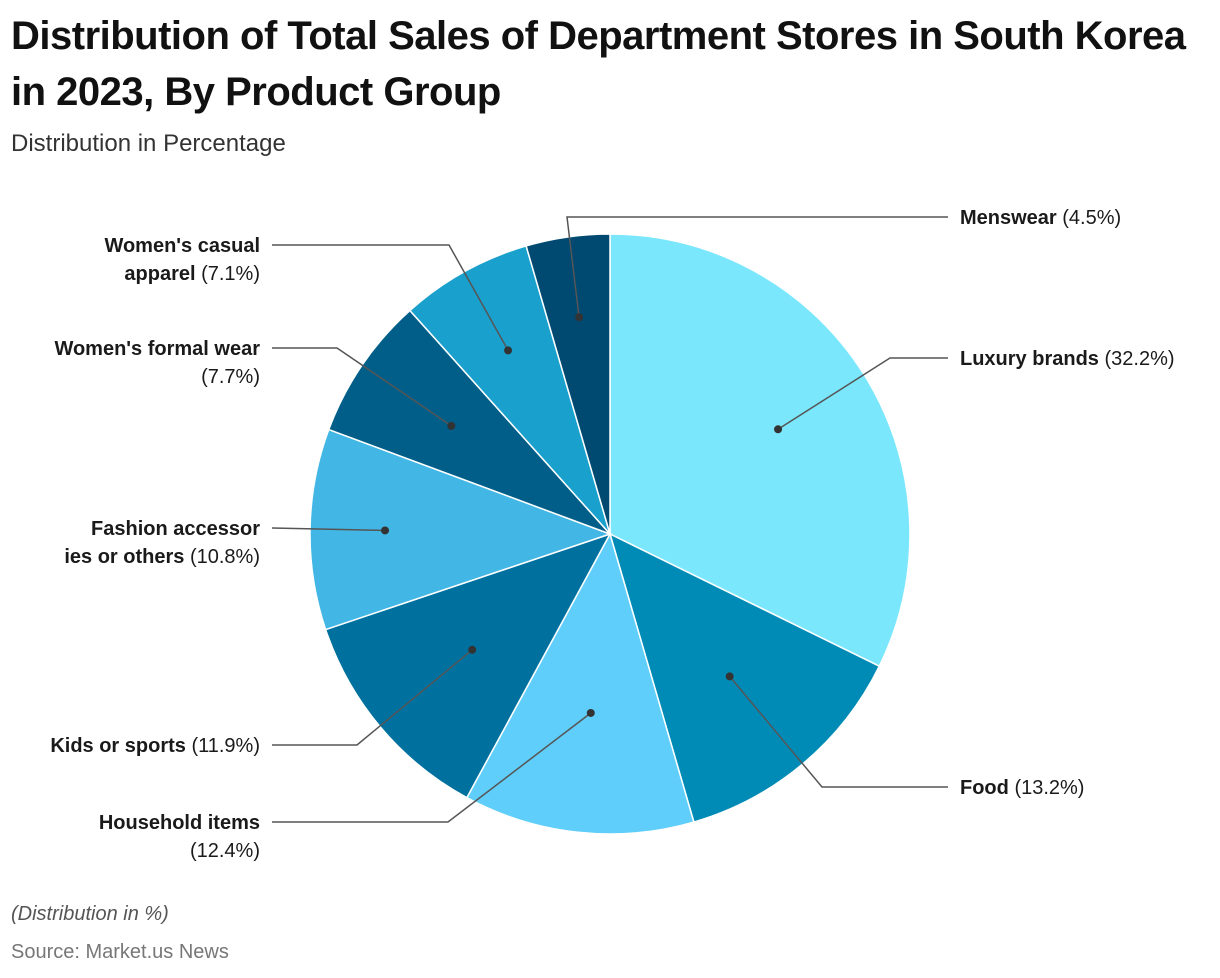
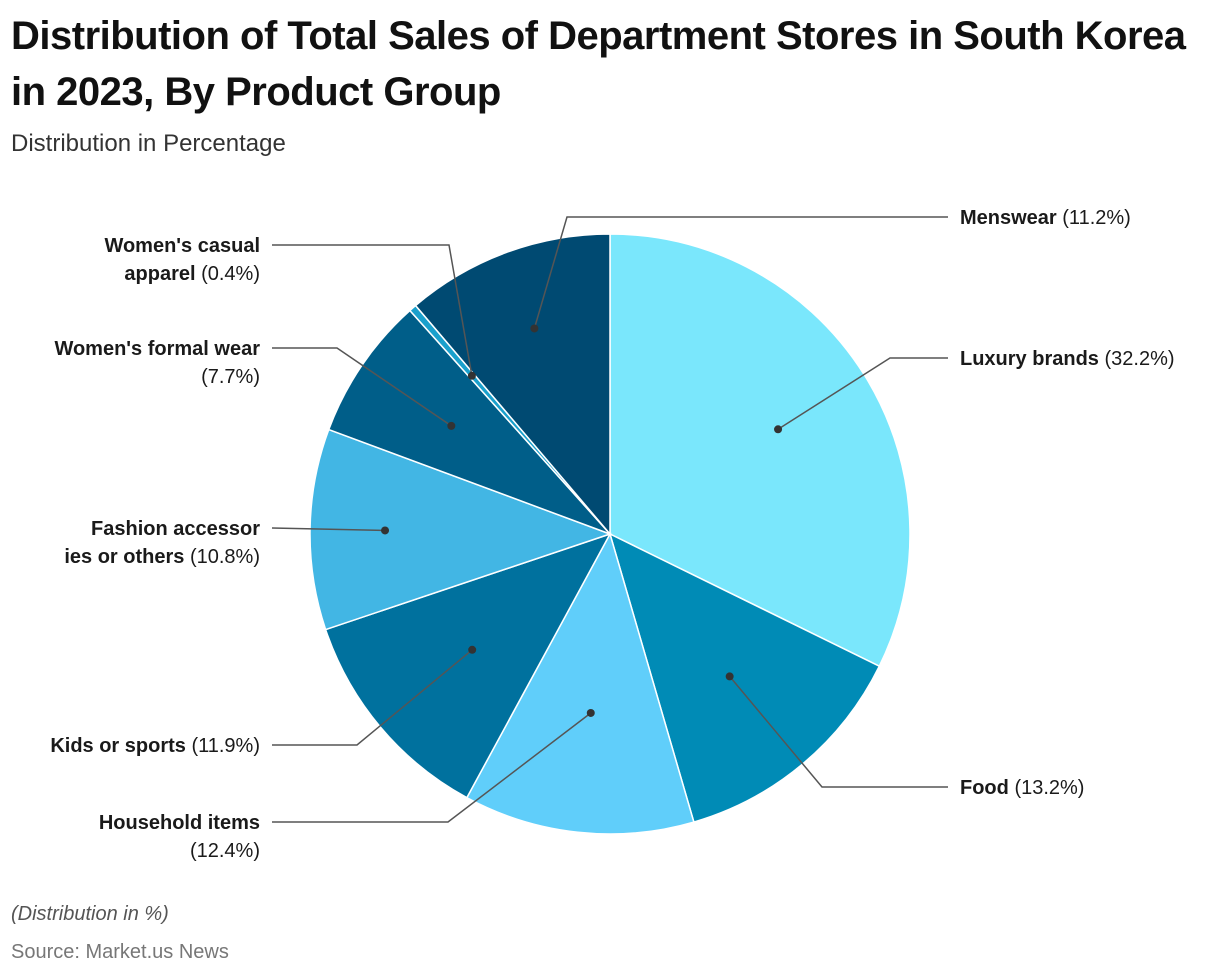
Women's casual apparel: 7.1% -> 0.4%
Menswear: 4.5% -> 11.2%
